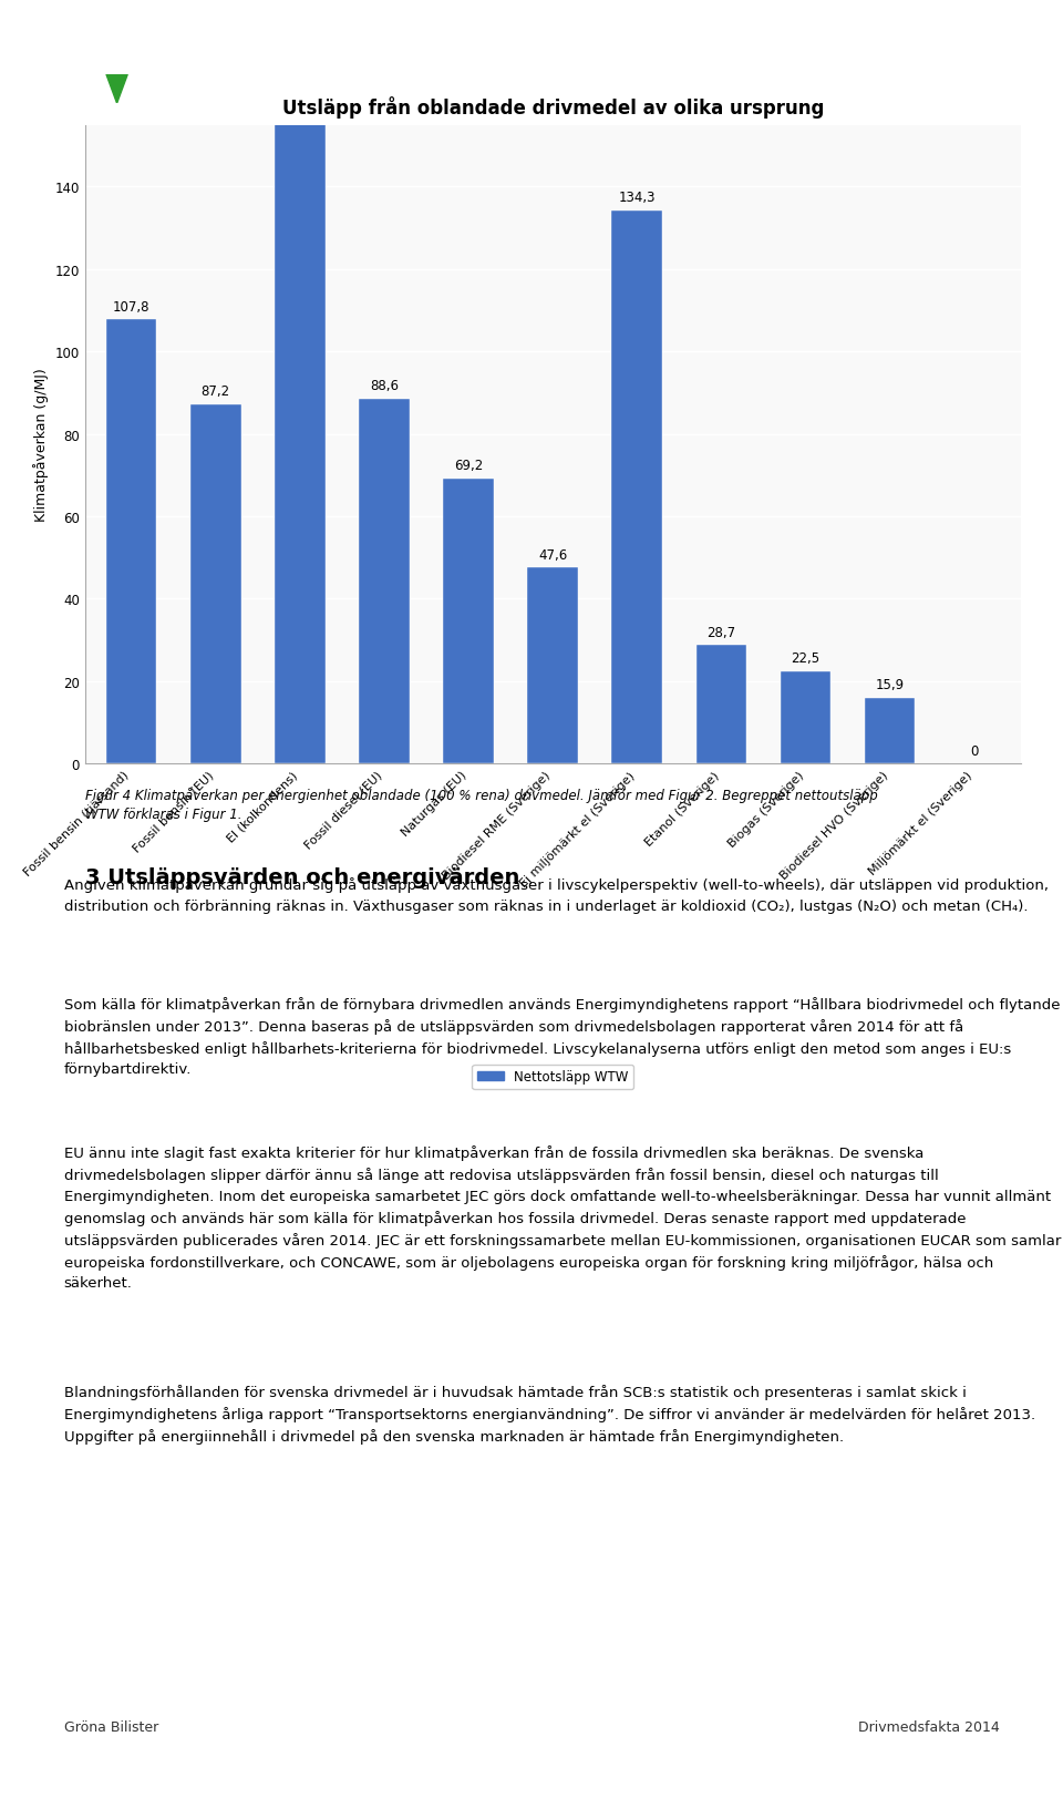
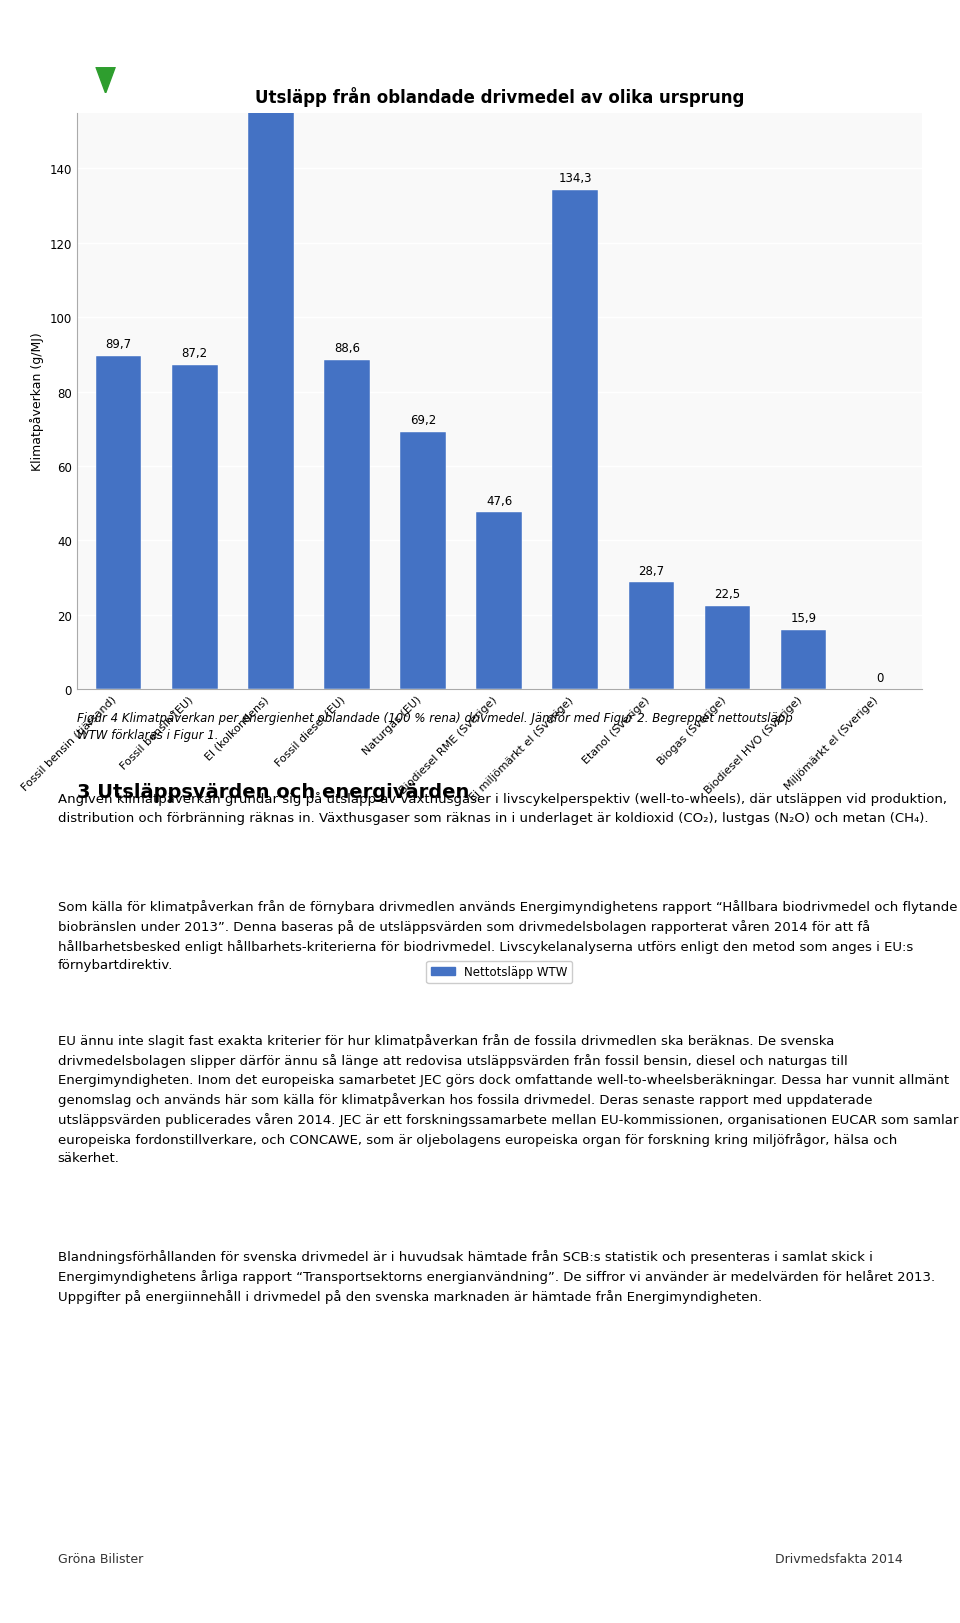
Fossil bensin (tjärsand): 107,8 -> 89,7
